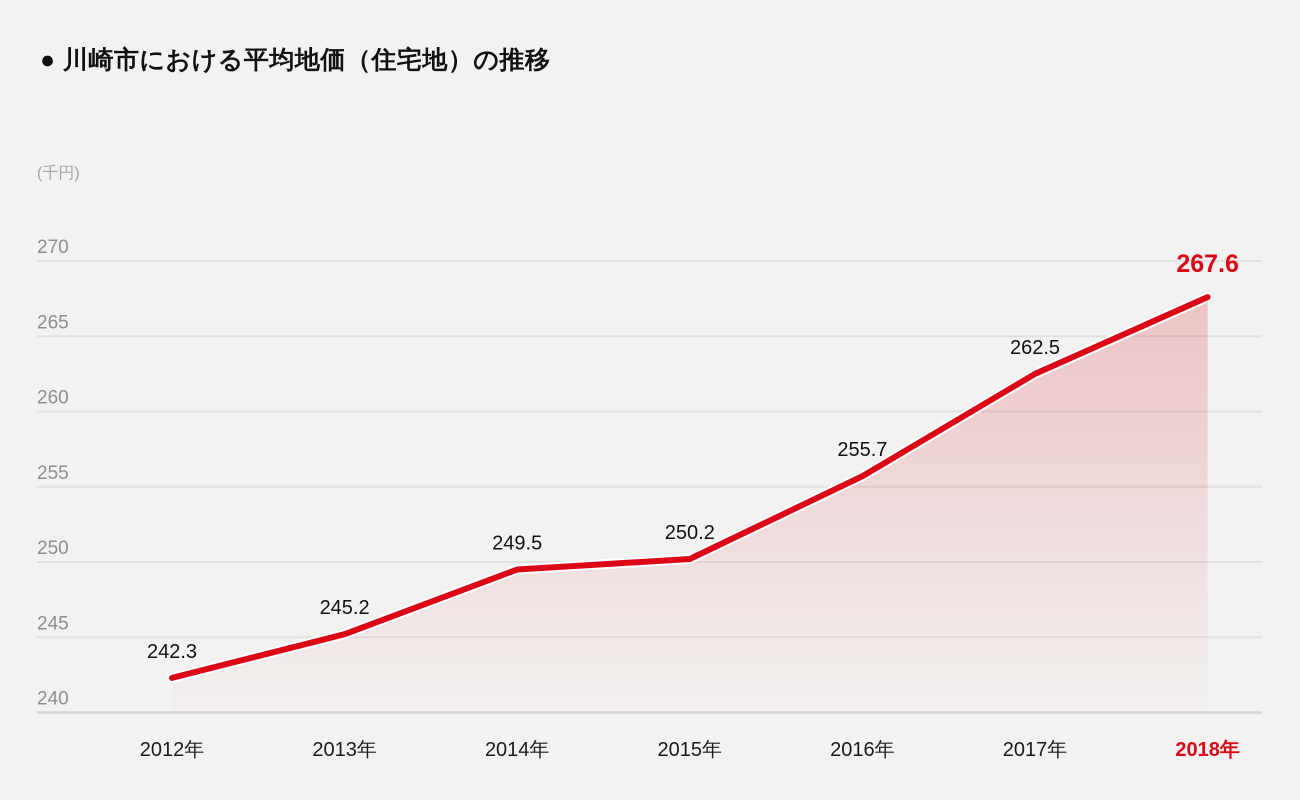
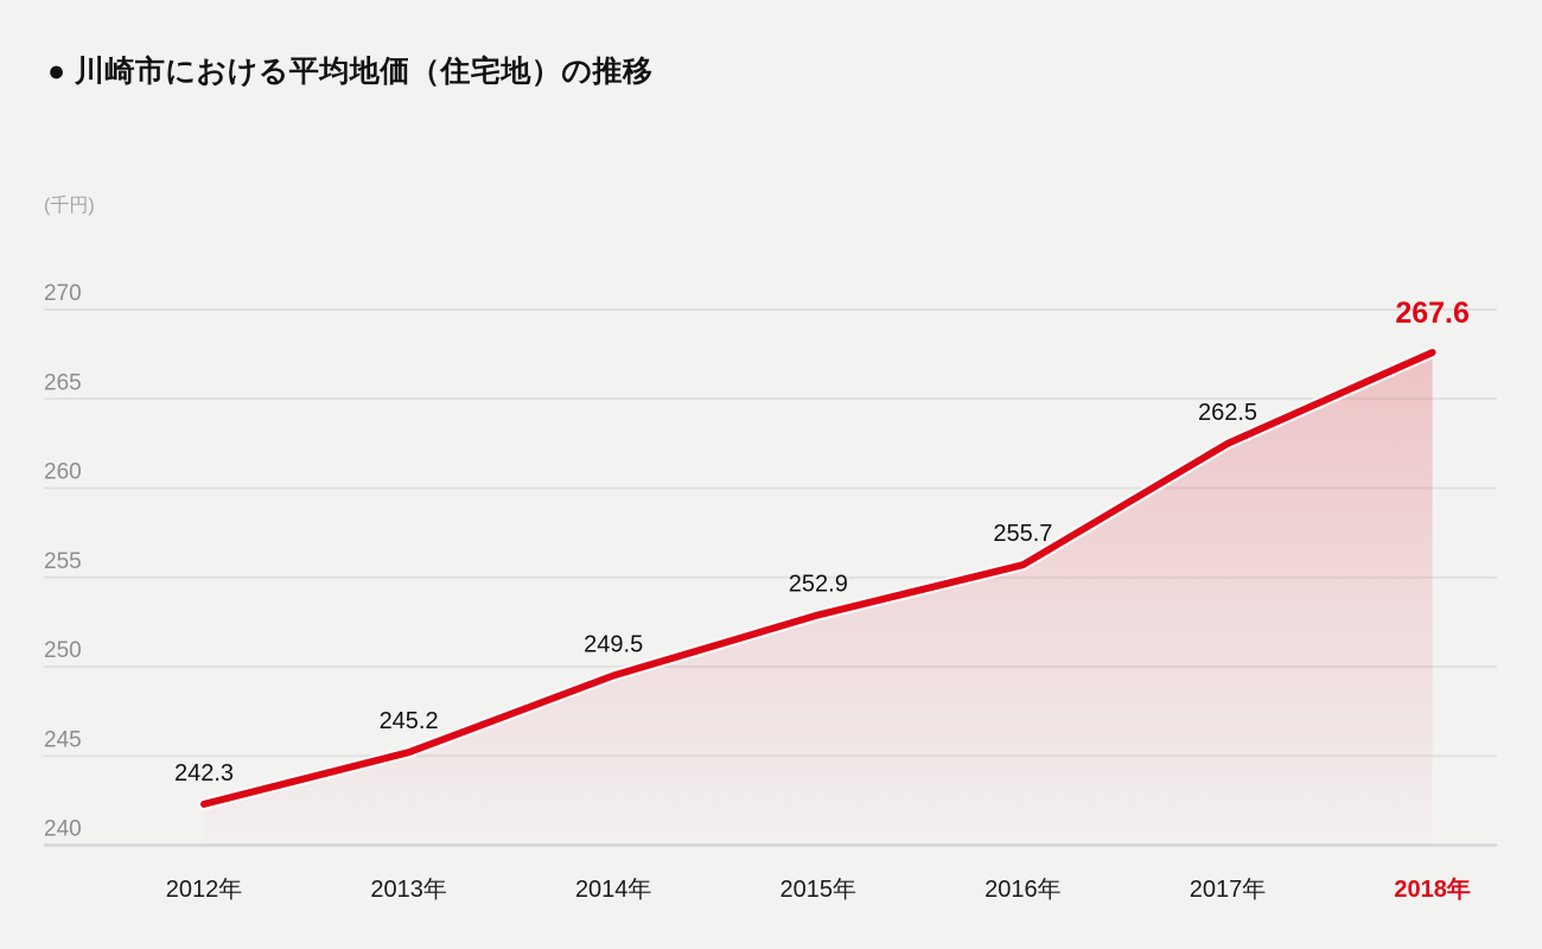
2015年: 250.2 -> 252.9
